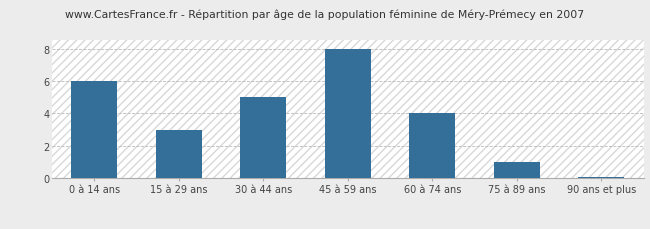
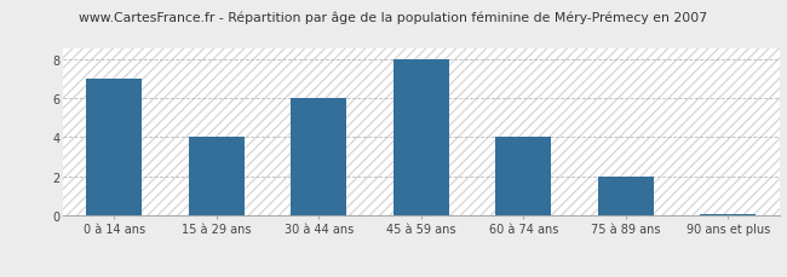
0 à 14 ans: 6.0 -> 7.0
15 à 29 ans: 3.0 -> 4.0
30 à 44 ans: 5.0 -> 6.0
75 à 89 ans: 1.0 -> 2.0
